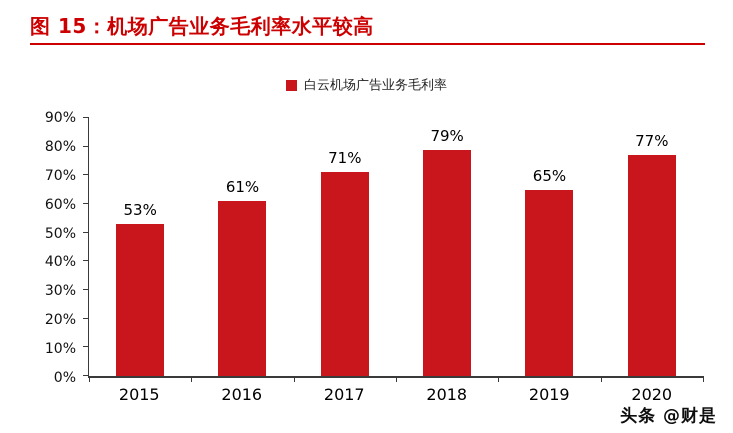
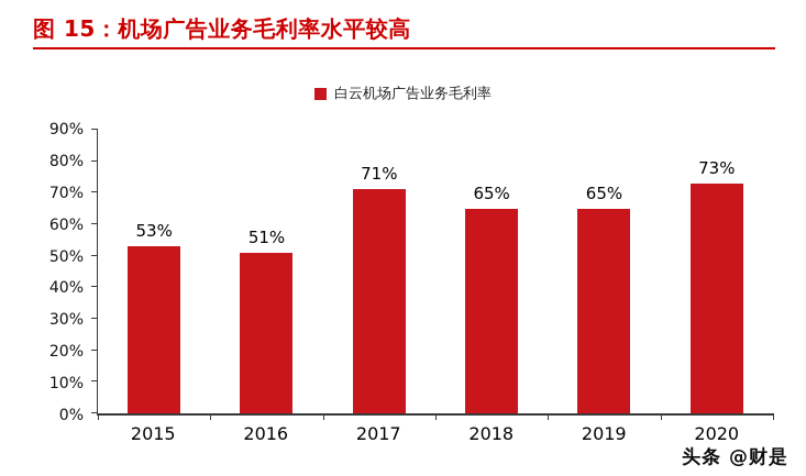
2016: 61% -> 51%
2018: 79% -> 65%
2020: 77% -> 73%
